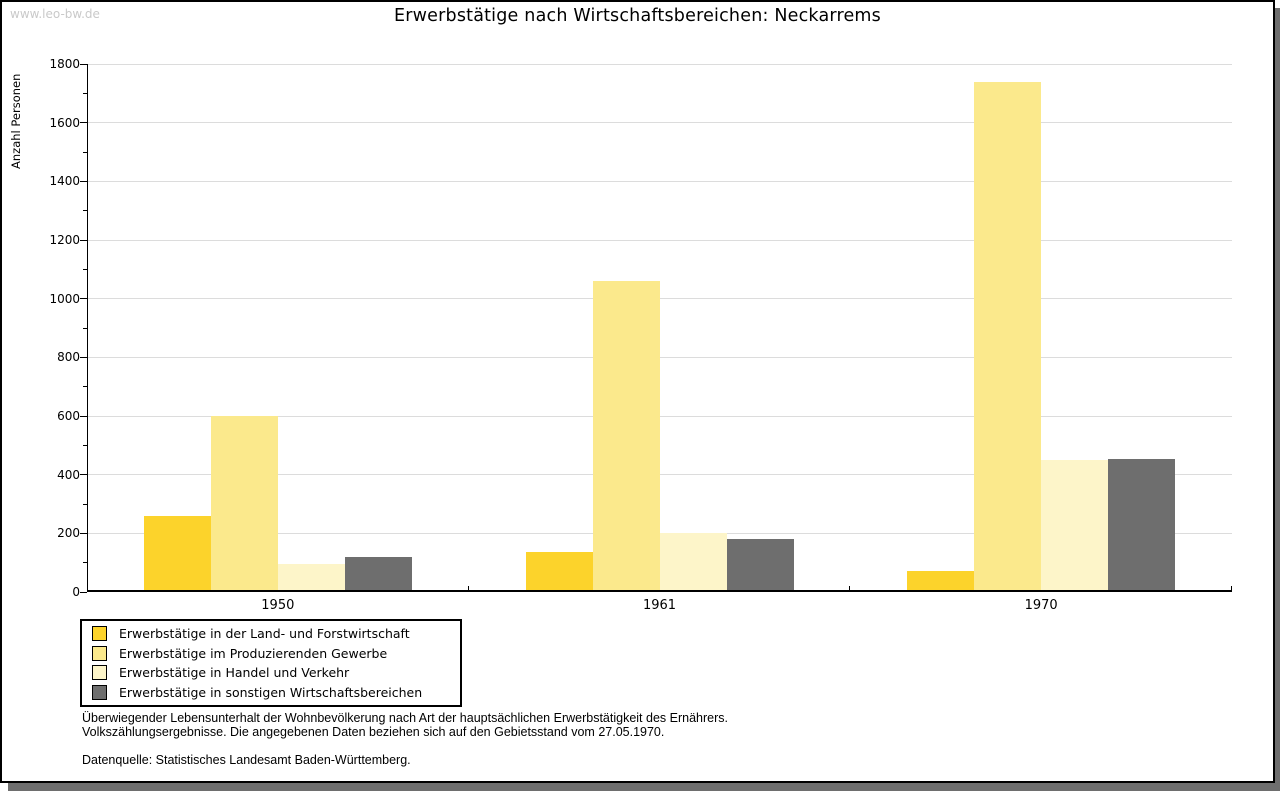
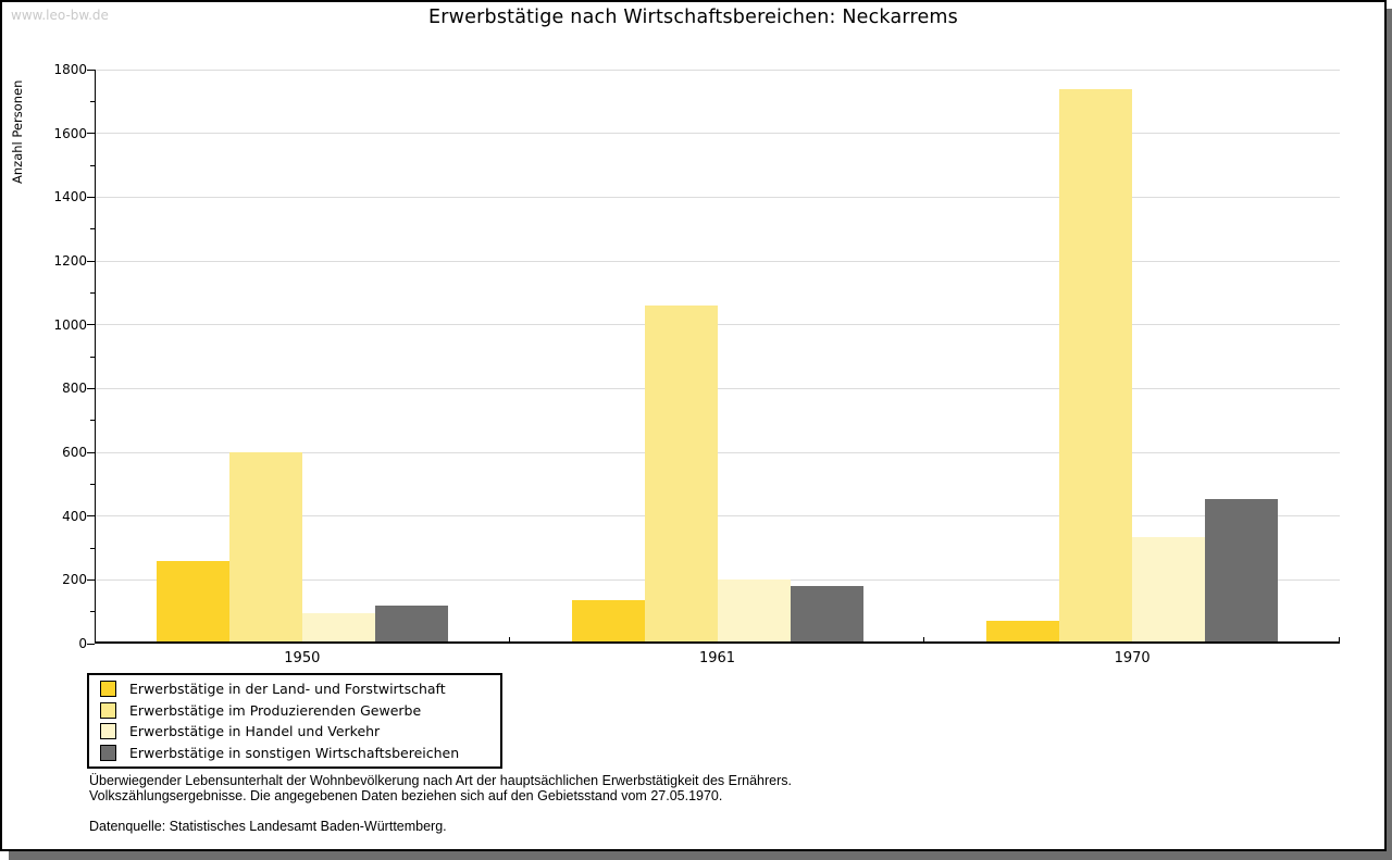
Erwerbstätige in Handel und Verkehr/1970: 450 -> 340
